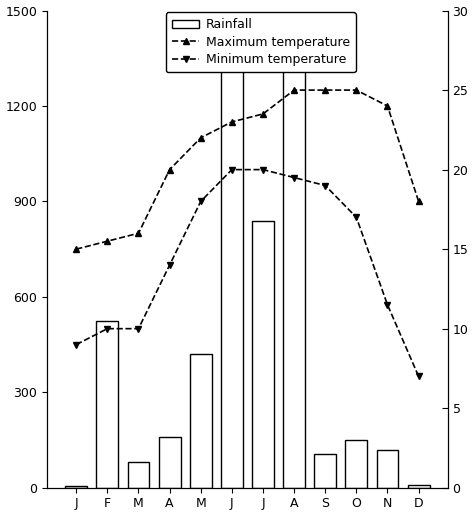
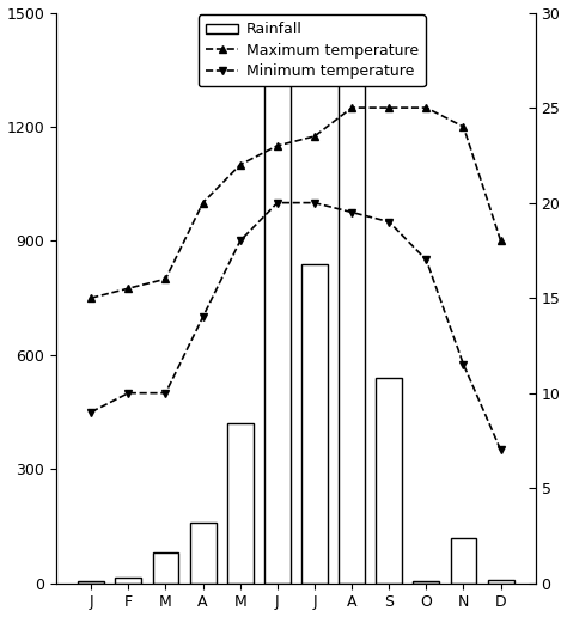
Rainfall/F: 525 -> 15
Rainfall/S: 105 -> 540
Rainfall/O: 150 -> 5
